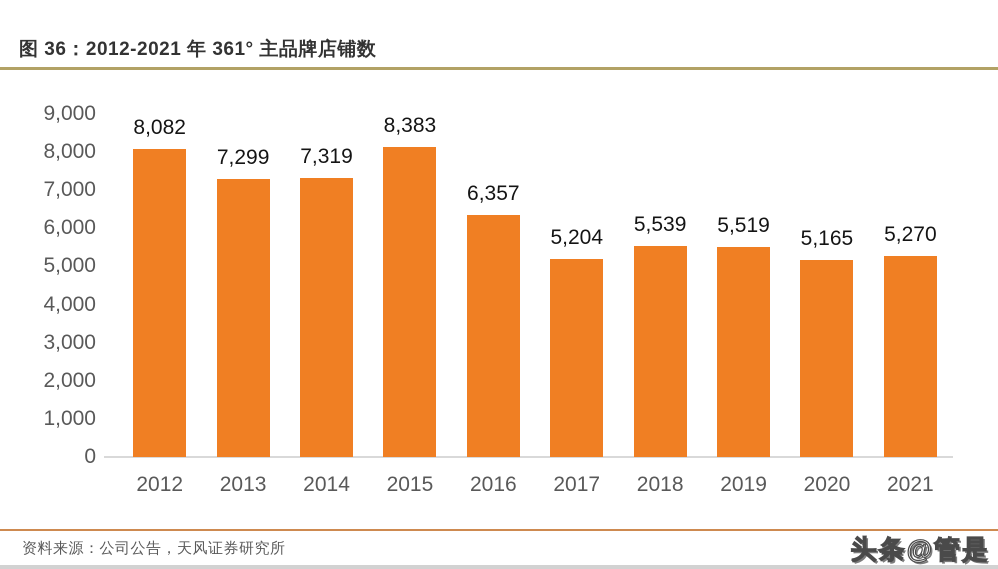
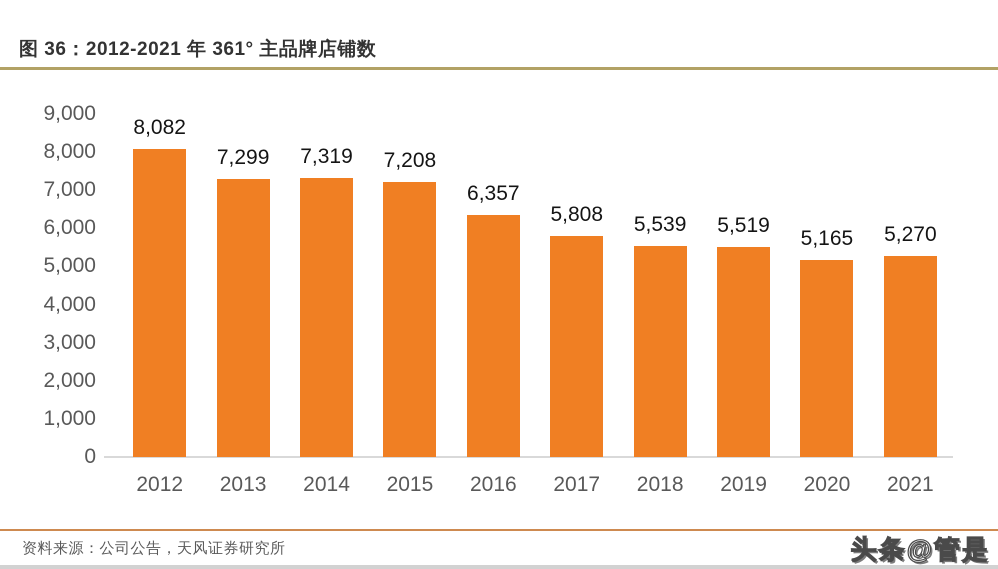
2015: 8,383 -> 7,208
2017: 5,204 -> 5,808
